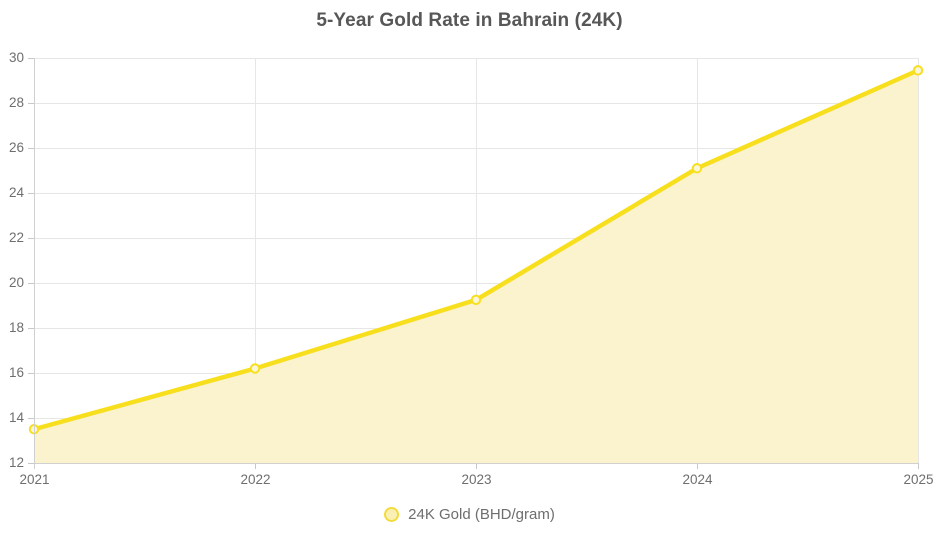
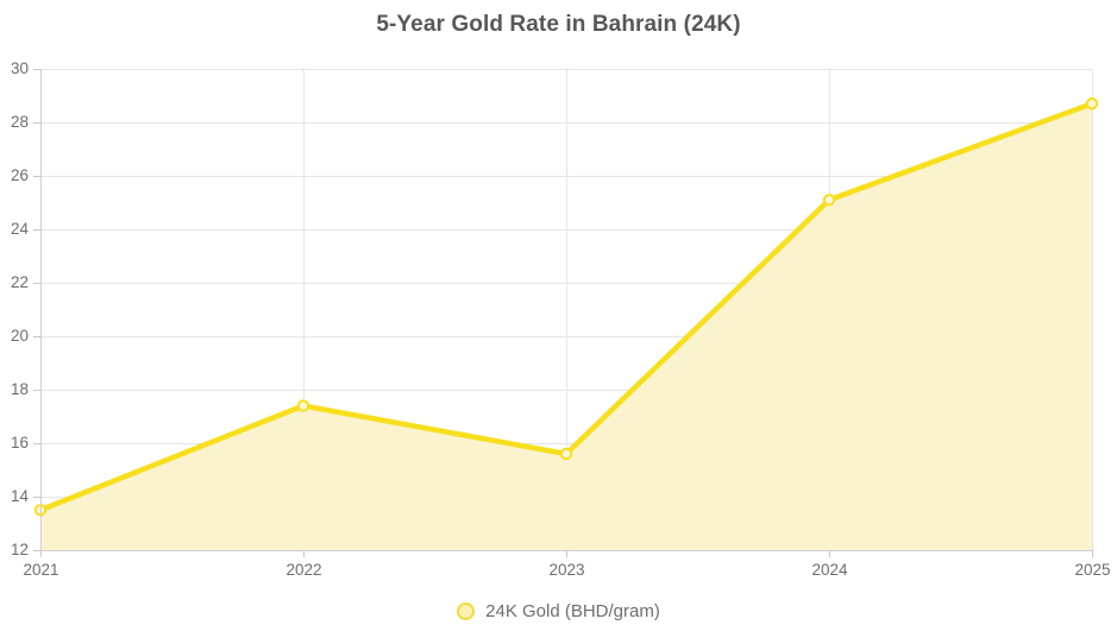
2022: 16.2 -> 17.4
2023: 19.2 -> 15.6
2025: 29.4 -> 28.7
